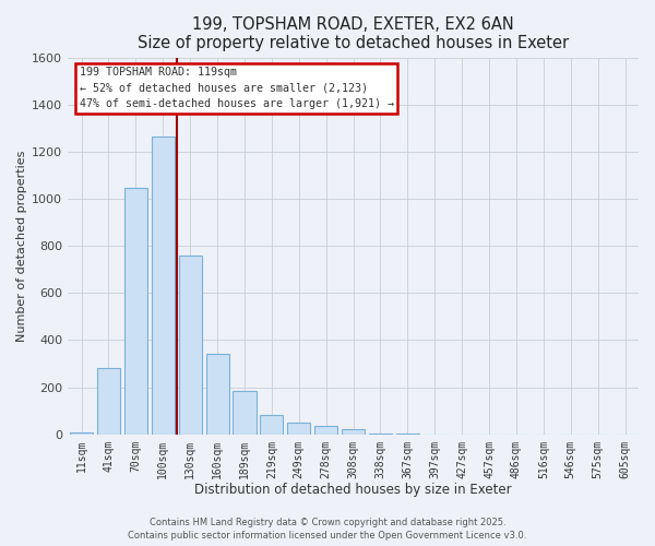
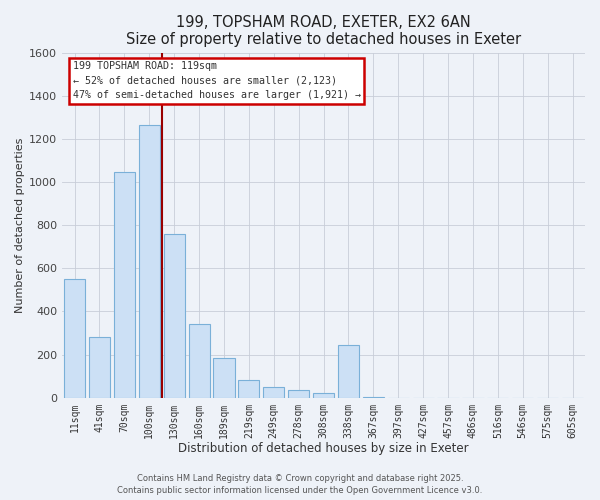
11sqm: 10 -> 550
338sqm: 5 -> 245
